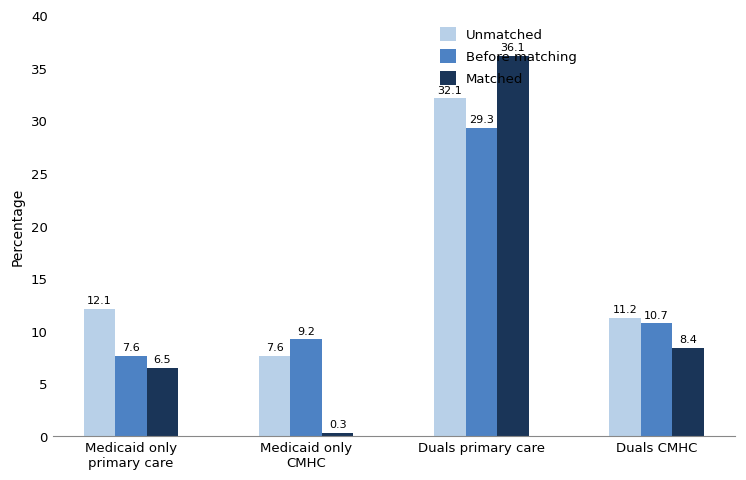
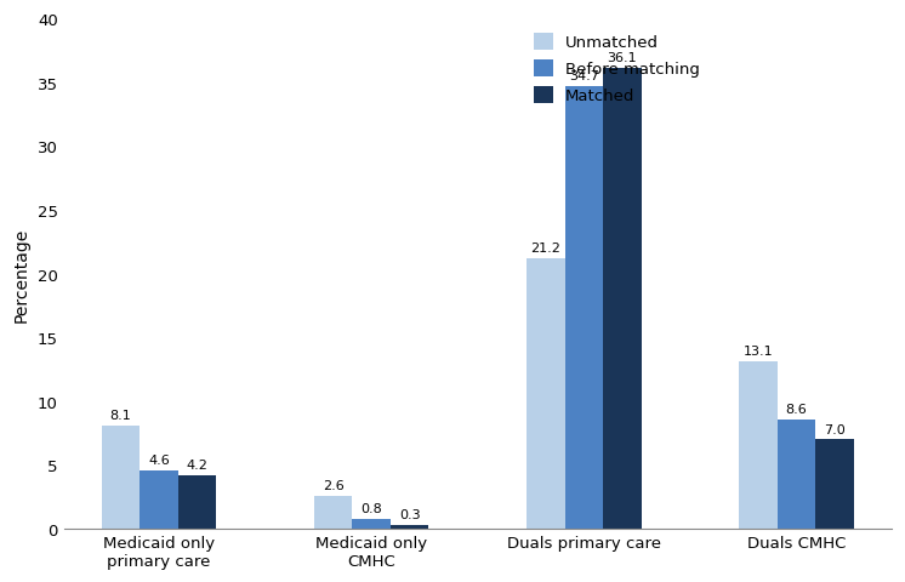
Unmatched/Medicaid only primary care: 12.1 -> 8.1
Before matching/Medicaid only primary care: 7.6 -> 4.6
Matched/Medicaid only primary care: 6.5 -> 4.2
Unmatched/Medicaid only CMHC: 7.6 -> 2.6
Before matching/Medicaid only CMHC: 9.2 -> 0.8
Unmatched/Duals primary care: 32.1 -> 21.2
Before matching/Duals primary care: 29.3 -> 34.7
Unmatched/Duals CMHC: 11.2 -> 13.1
Before matching/Duals CMHC: 10.7 -> 8.6
Matched/Duals CMHC: 8.4 -> 7.0
